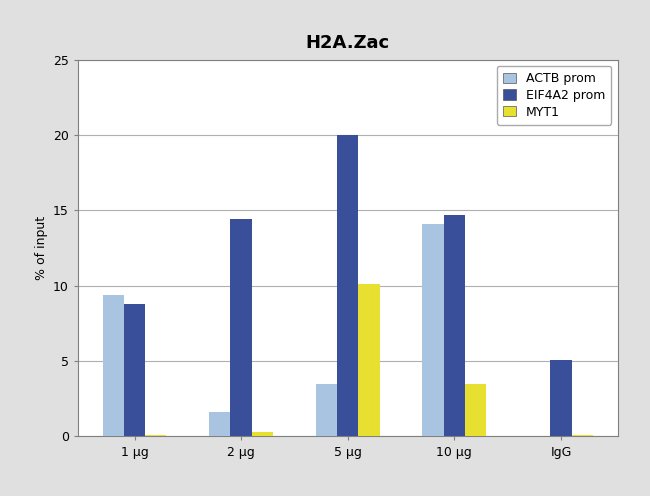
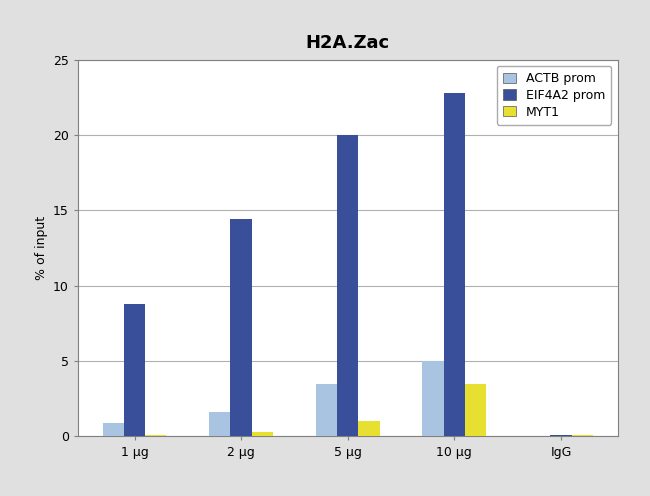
ACTB prom/1 μg: 9.4 -> 0.9
MYT1/5 μg: 10.1 -> 1.1
ACTB prom/10 μg: 14.1 -> 5.0
EIF4A2 prom/10 μg: 14.7 -> 22.8
EIF4A2 prom/IgG: 5.1 -> 0.1
